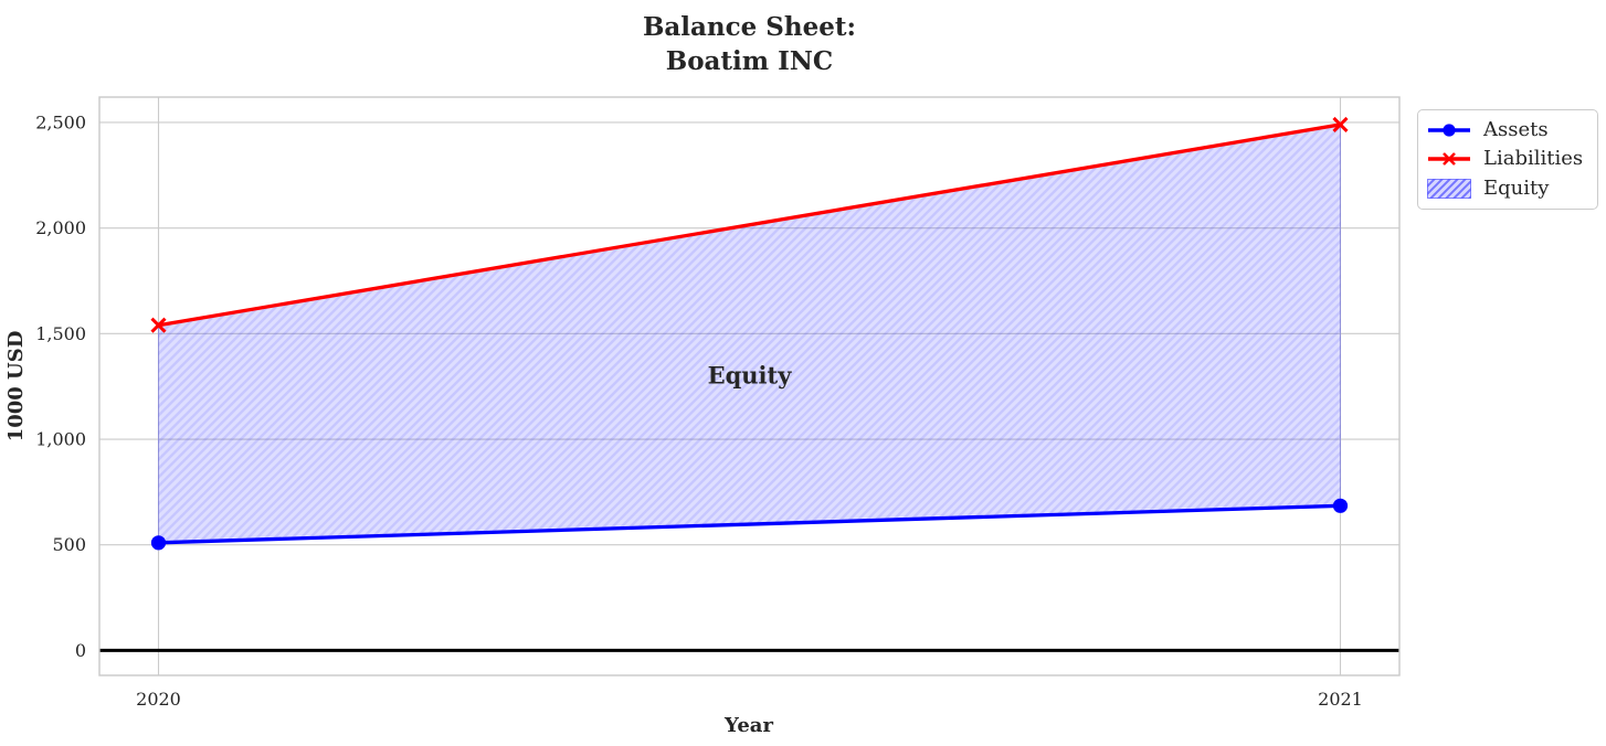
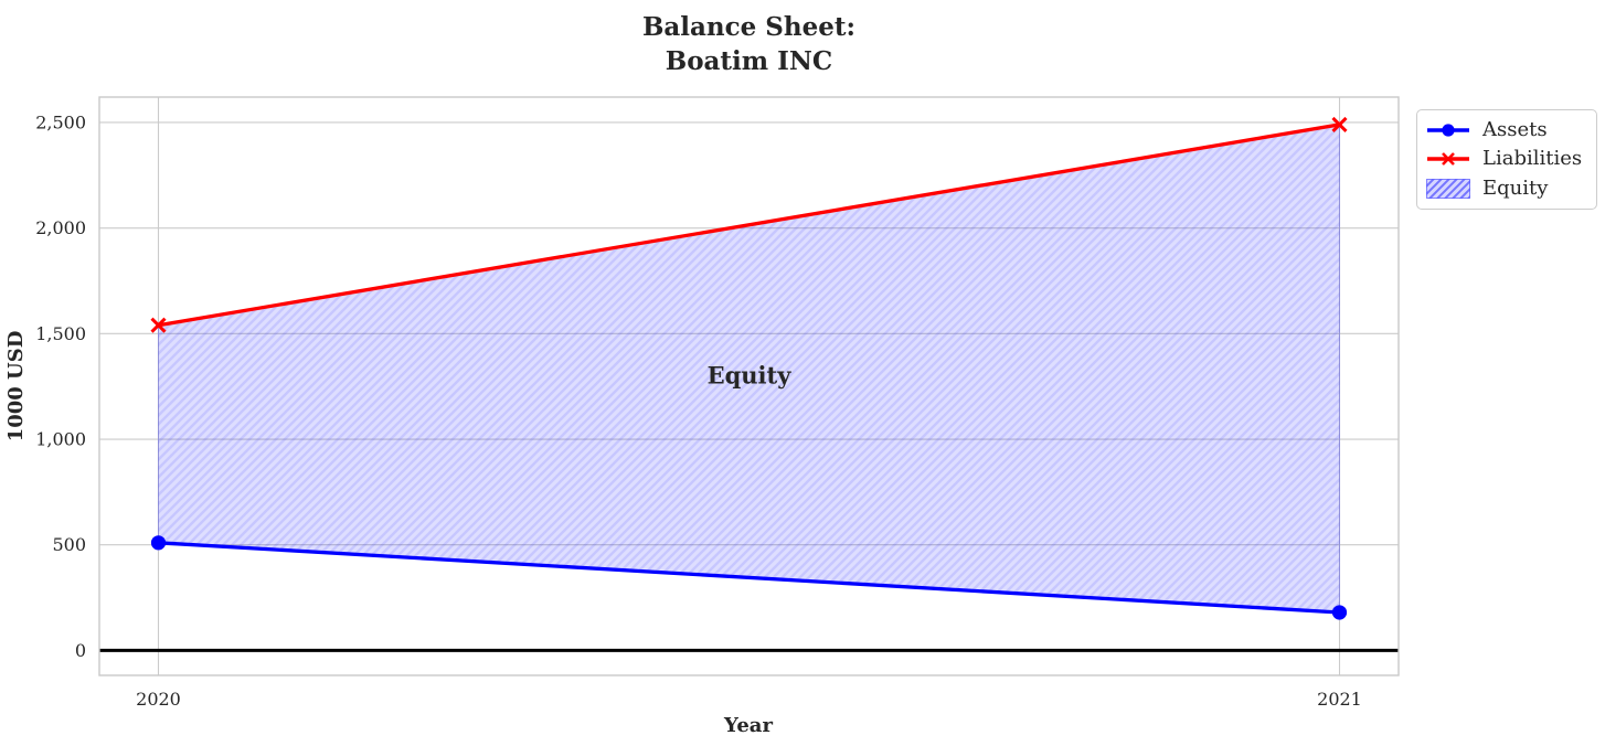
Assets/2021: 680 -> 180
